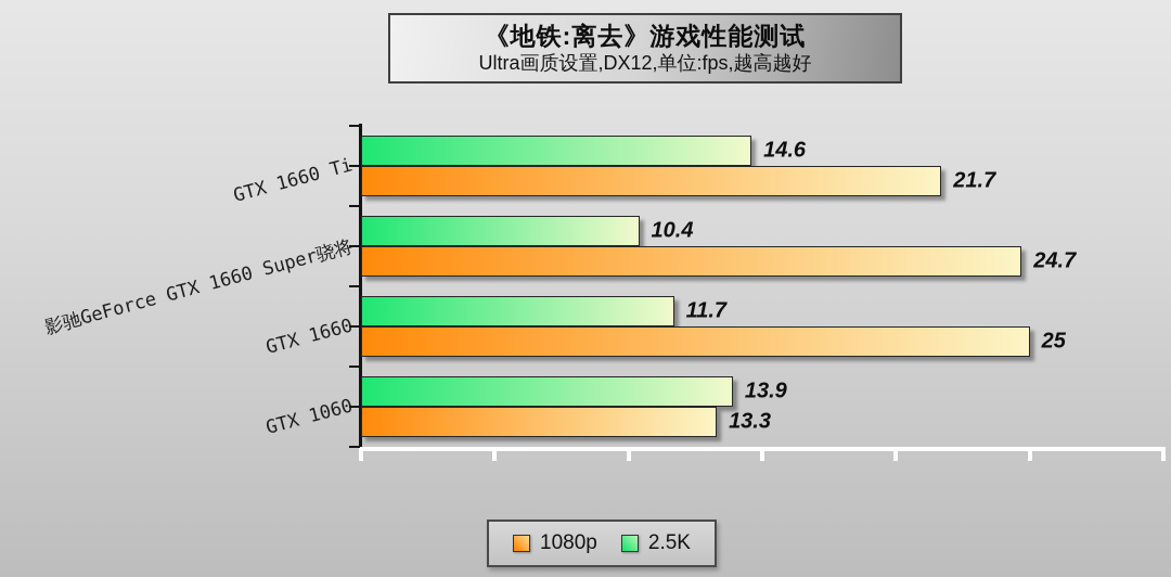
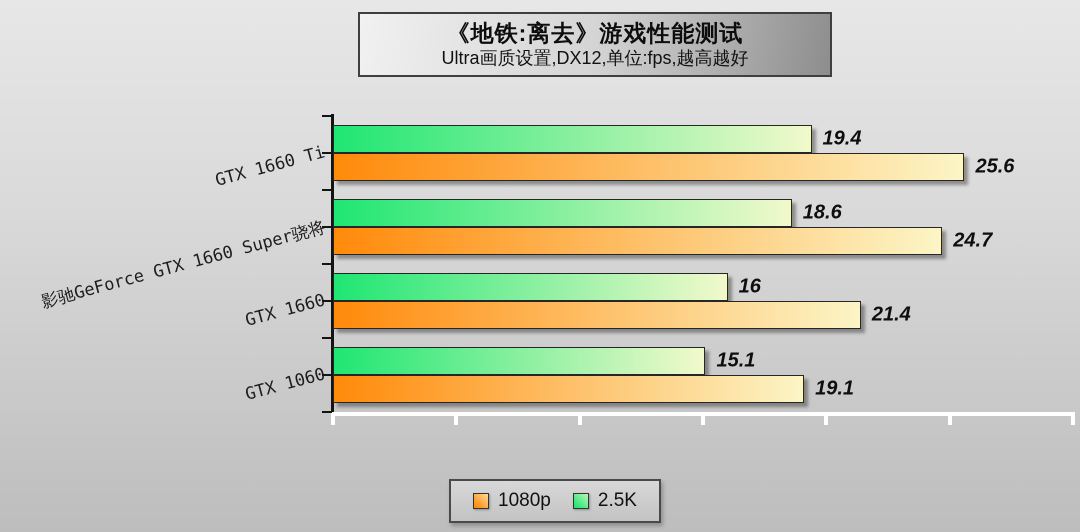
2.5K/GTX 1660 Ti: 14.6 -> 19.4
1080p/GTX 1660 Ti: 21.7 -> 25.6
2.5K/影驰GeForce GTX 1660 Super骁将: 10.4 -> 18.6
2.5K/GTX 1660: 11.7 -> 16
1080p/GTX 1660: 25 -> 21.4
2.5K/GTX 1060: 13.9 -> 15.1
1080p/GTX 1060: 13.3 -> 19.1
